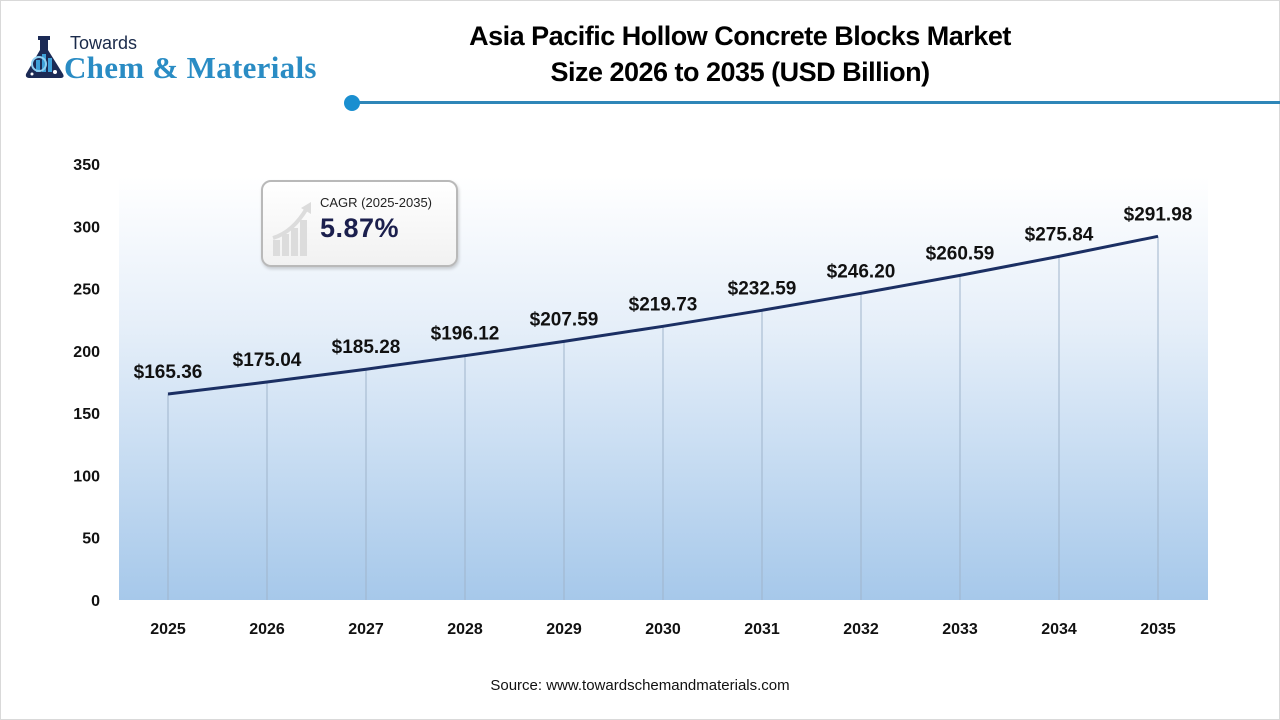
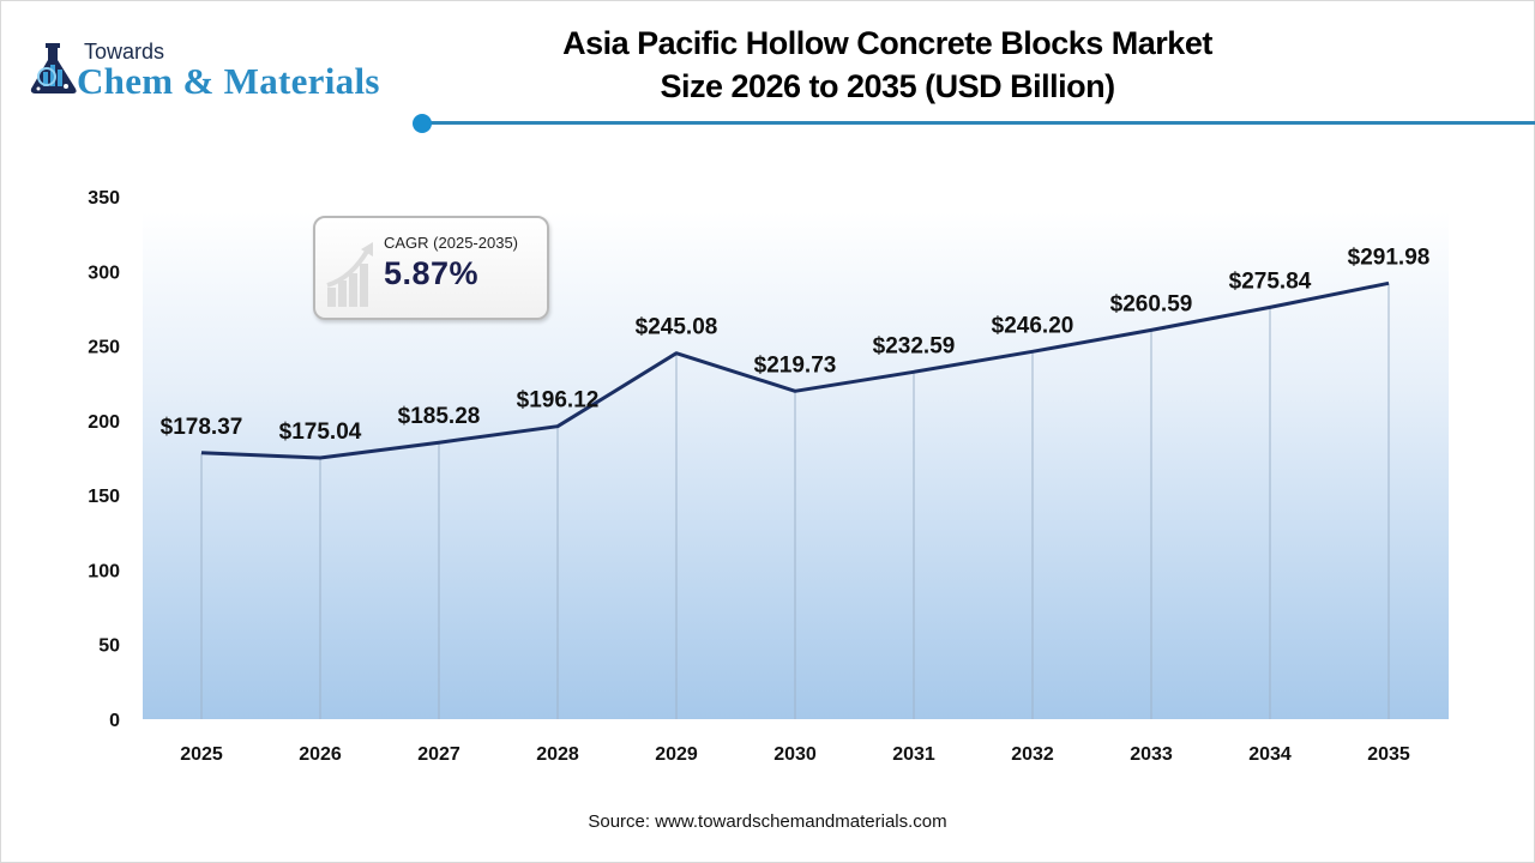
2025: $165.36 -> $178.37
2029: $207.59 -> $245.08
